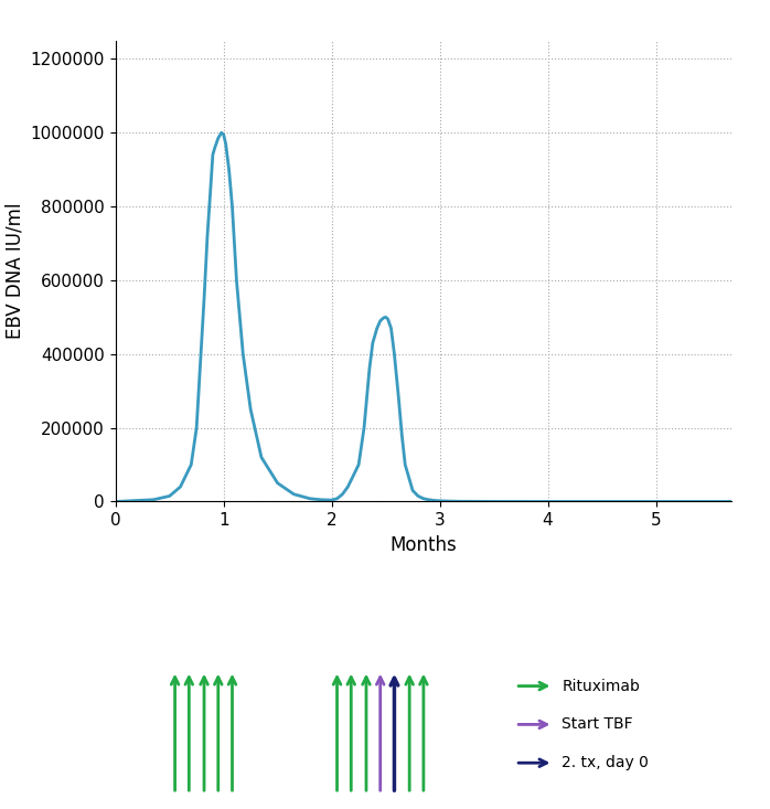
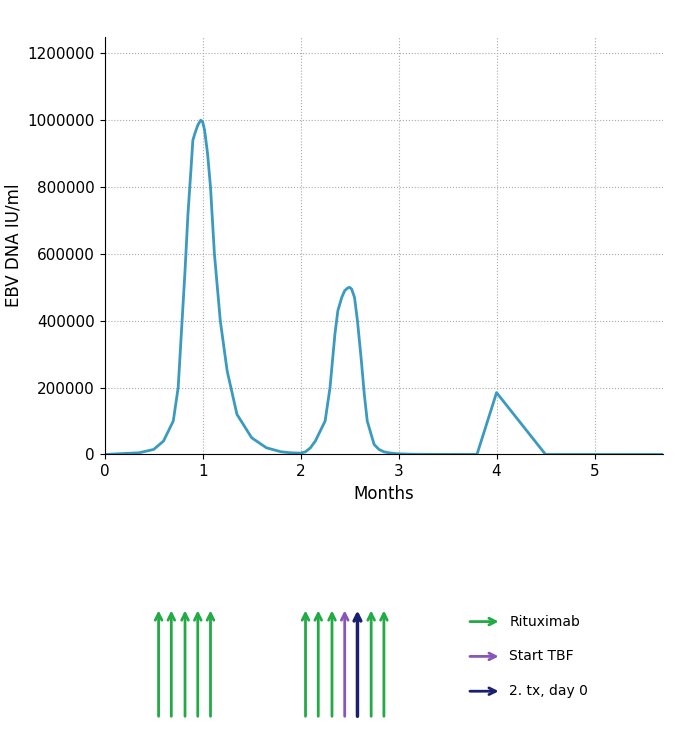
4: 0 -> 185000
